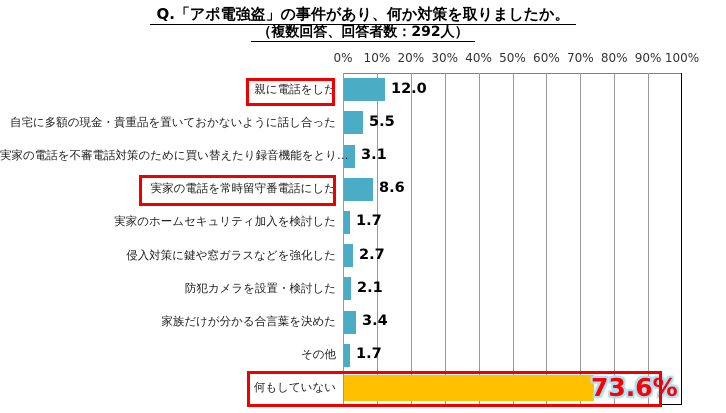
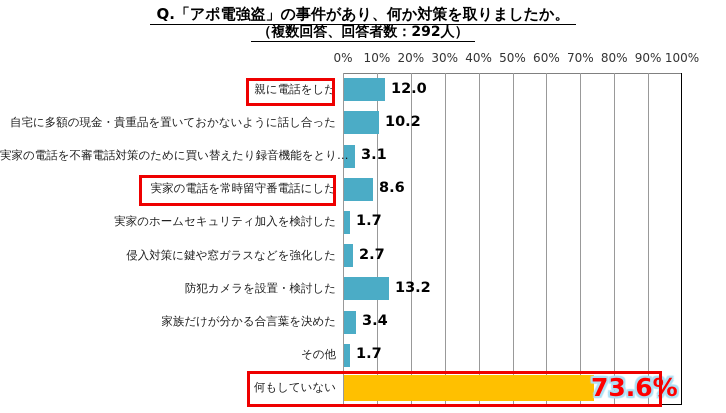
自宅に多額の現金・貴重品を置いておかないように話し合った: 5.5 -> 10.2
防犯カメラを設置・検討した: 2.1 -> 13.2
